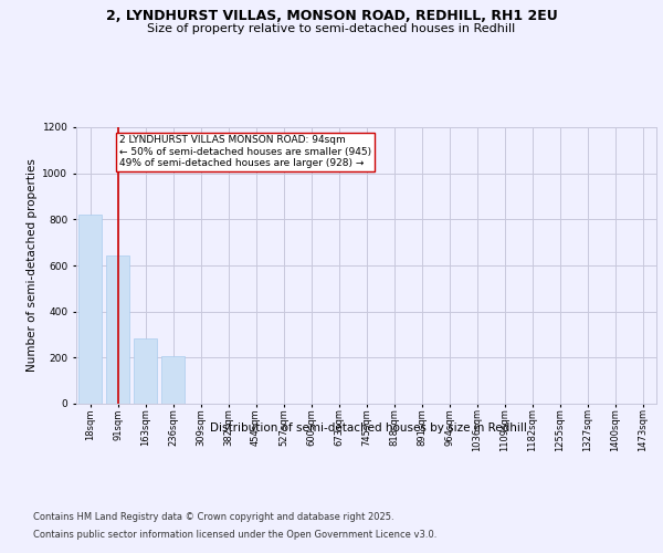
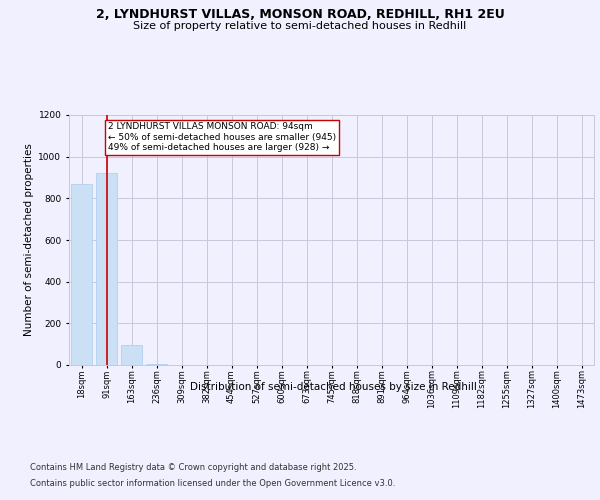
18sqm: 820 -> 870
91sqm: 645 -> 920
163sqm: 285 -> 95
236sqm: 205 -> 5
